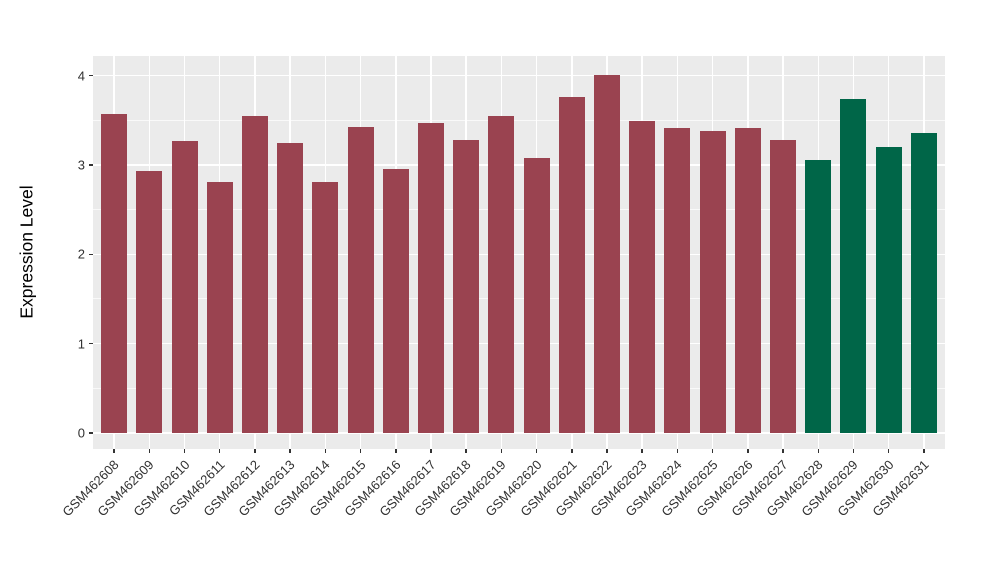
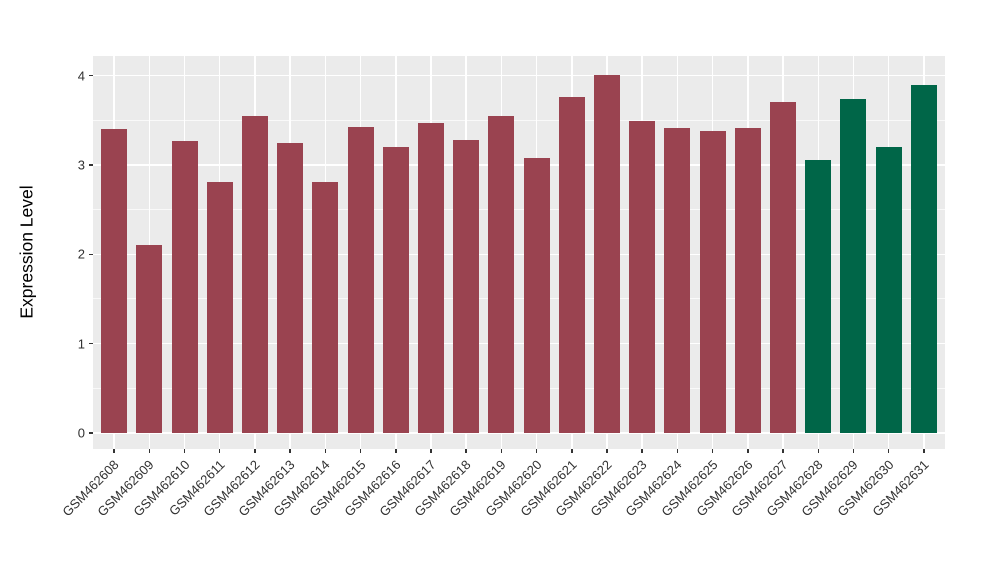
GSM462608: 3.6 -> 3.4
GSM462609: 2.9 -> 2.1
GSM462616: 3.0 -> 3.2
GSM462627: 3.3 -> 3.7
GSM462631: 3.4 -> 3.9
